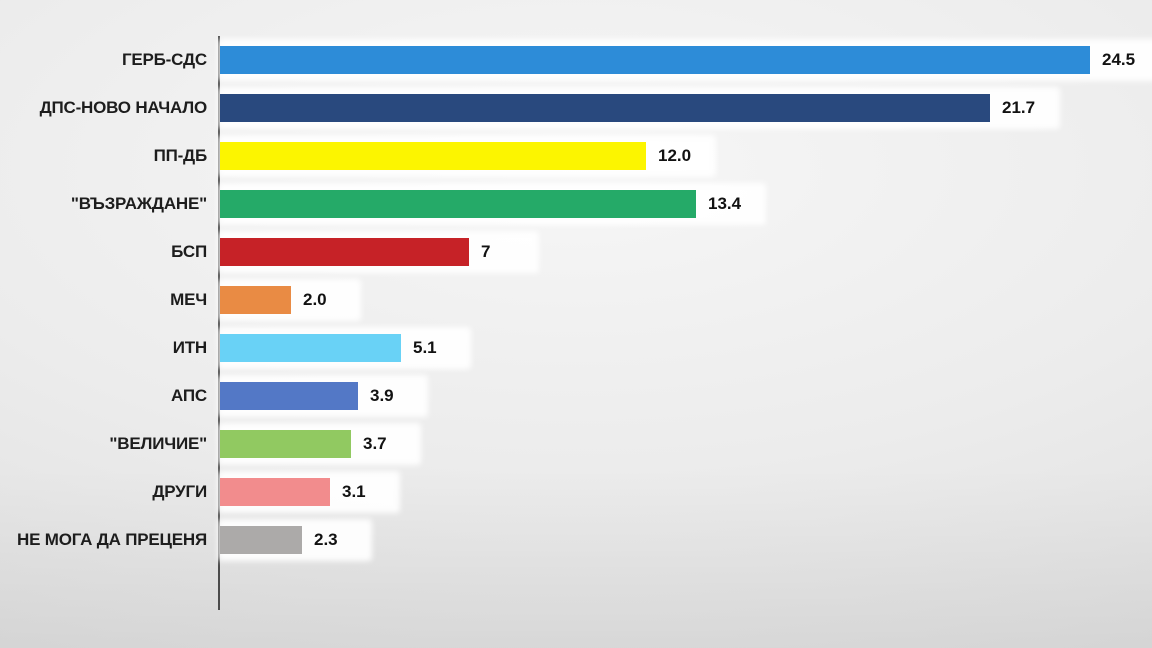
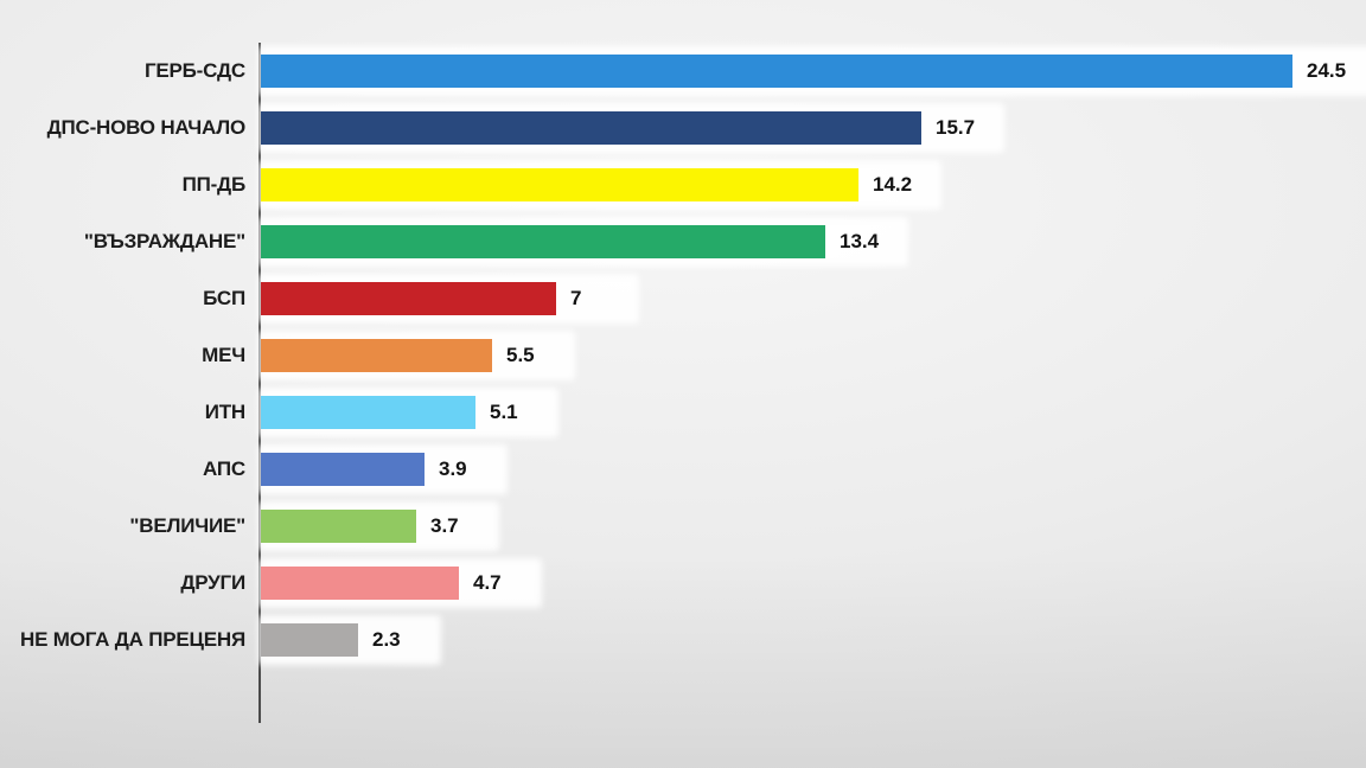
ДПС-НОВО НАЧАЛО: 21.7 -> 15.7
ПП-ДБ: 12.0 -> 14.2
МЕЧ: 2.0 -> 5.5
ДРУГИ: 3.1 -> 4.7
